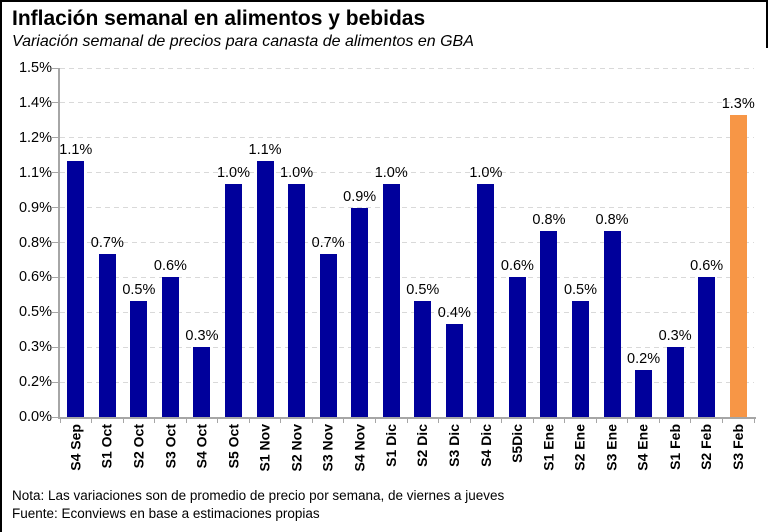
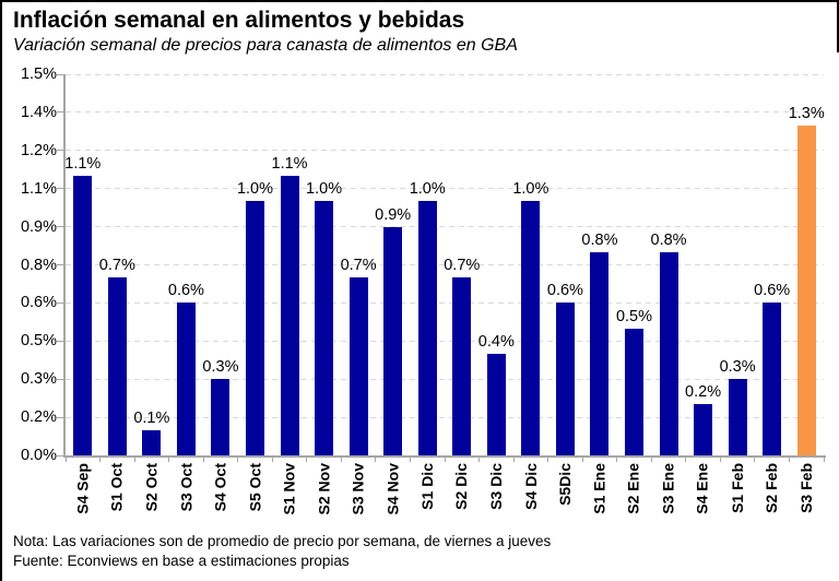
S2 Oct: 0.5% -> 0.1%
S2 Dic: 0.5% -> 0.7%
